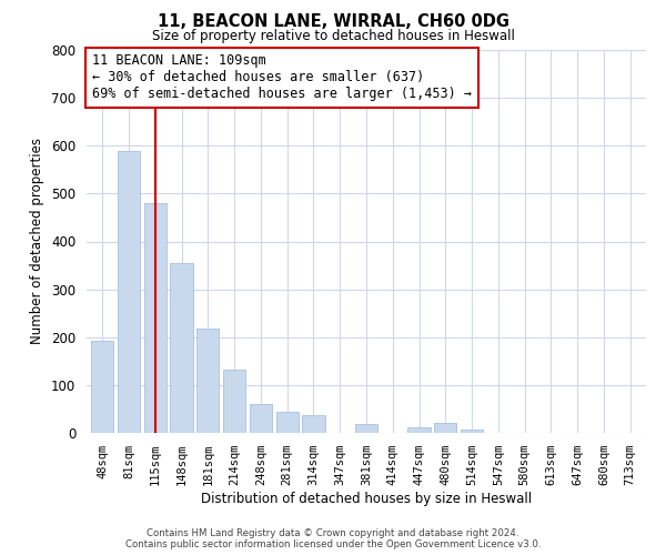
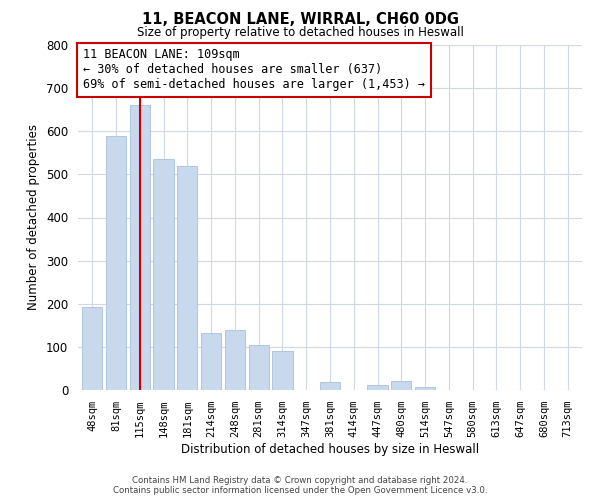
115sqm: 480 -> 660
148sqm: 355 -> 535
181sqm: 218 -> 520
248sqm: 60 -> 140
281sqm: 44 -> 105
314sqm: 37 -> 90
